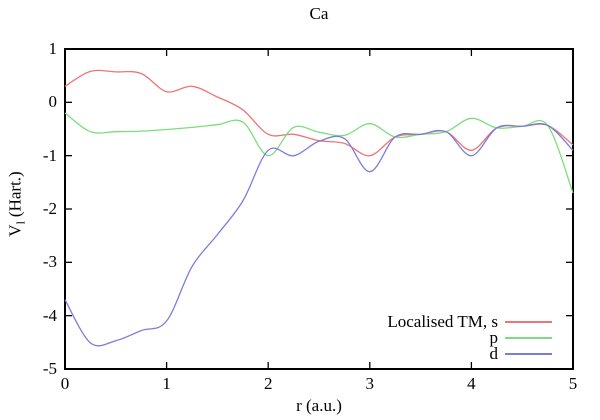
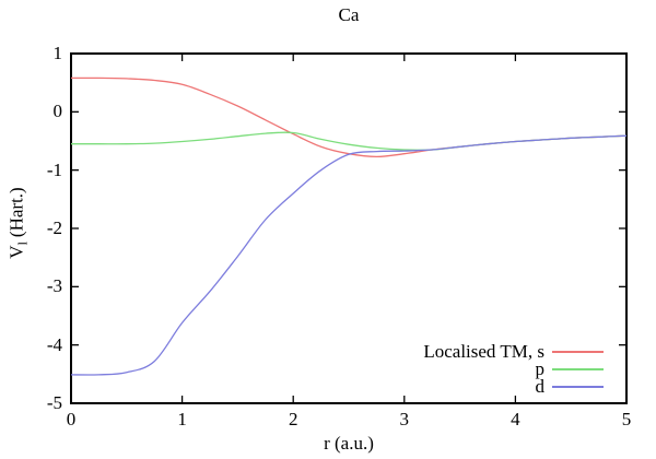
Localised TM, s/0: 0.3 -> 0.6
p/0: -0.2 -> -0.6
d/0: -3.7 -> -4.5
Localised TM, s/1: 0.2 -> 0.5
d/1: -4.1 -> -3.6
Localised TM, s/2: -0.6 -> -0.4
p/2: -1.0 -> -0.4
d/2: -0.9 -> -1.4
Localised TM, s/3: -1.0 -> -0.7
p/3: -0.4 -> -0.7
d/3: -1.3 -> -0.7
Localised TM, s/4: -0.9 -> -0.5
p/4: -0.3 -> -0.5
d/4: -1.0 -> -0.5
Localised TM, s/5: -0.8 -> -0.4
p/5: -1.7 -> -0.4
d/5: -0.9 -> -0.4
